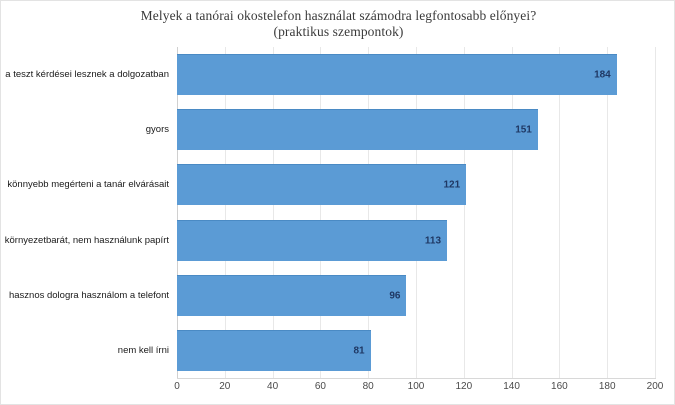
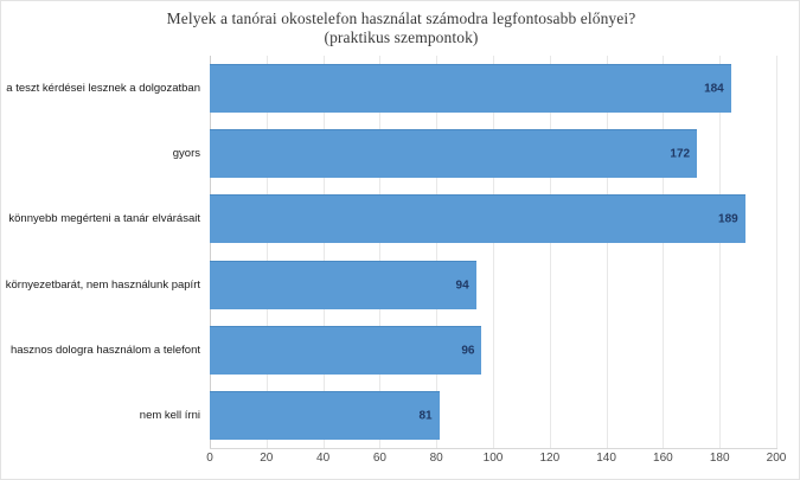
gyors: 151 -> 172
könnyebb megérteni a tanár elvárásait: 121 -> 189
környezetbarát, nem használunk papírt: 113 -> 94
